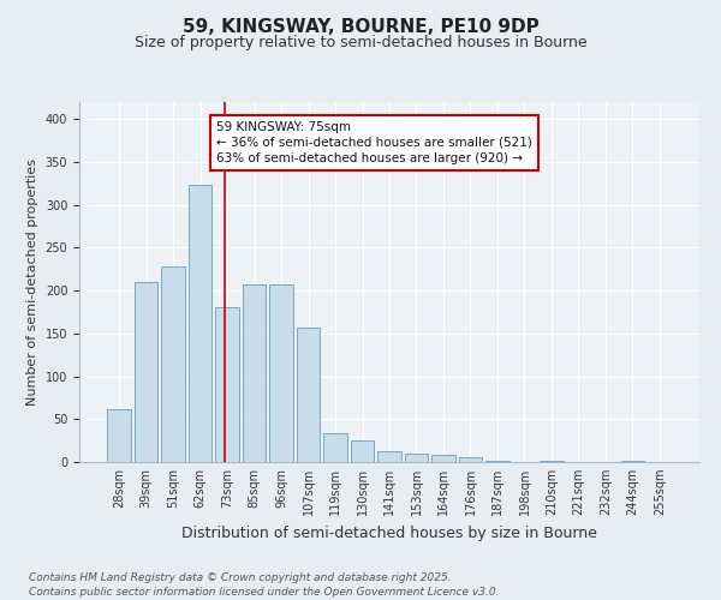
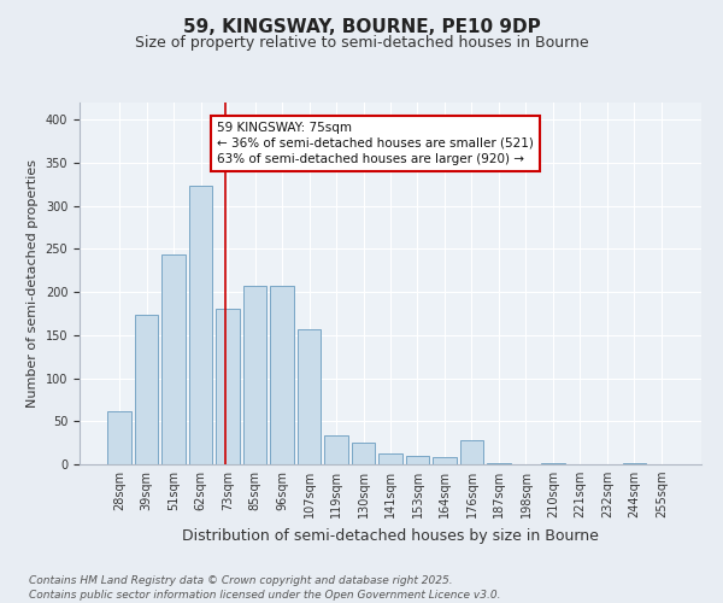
39sqm: 210 -> 174
51sqm: 228 -> 244
176sqm: 5 -> 28
